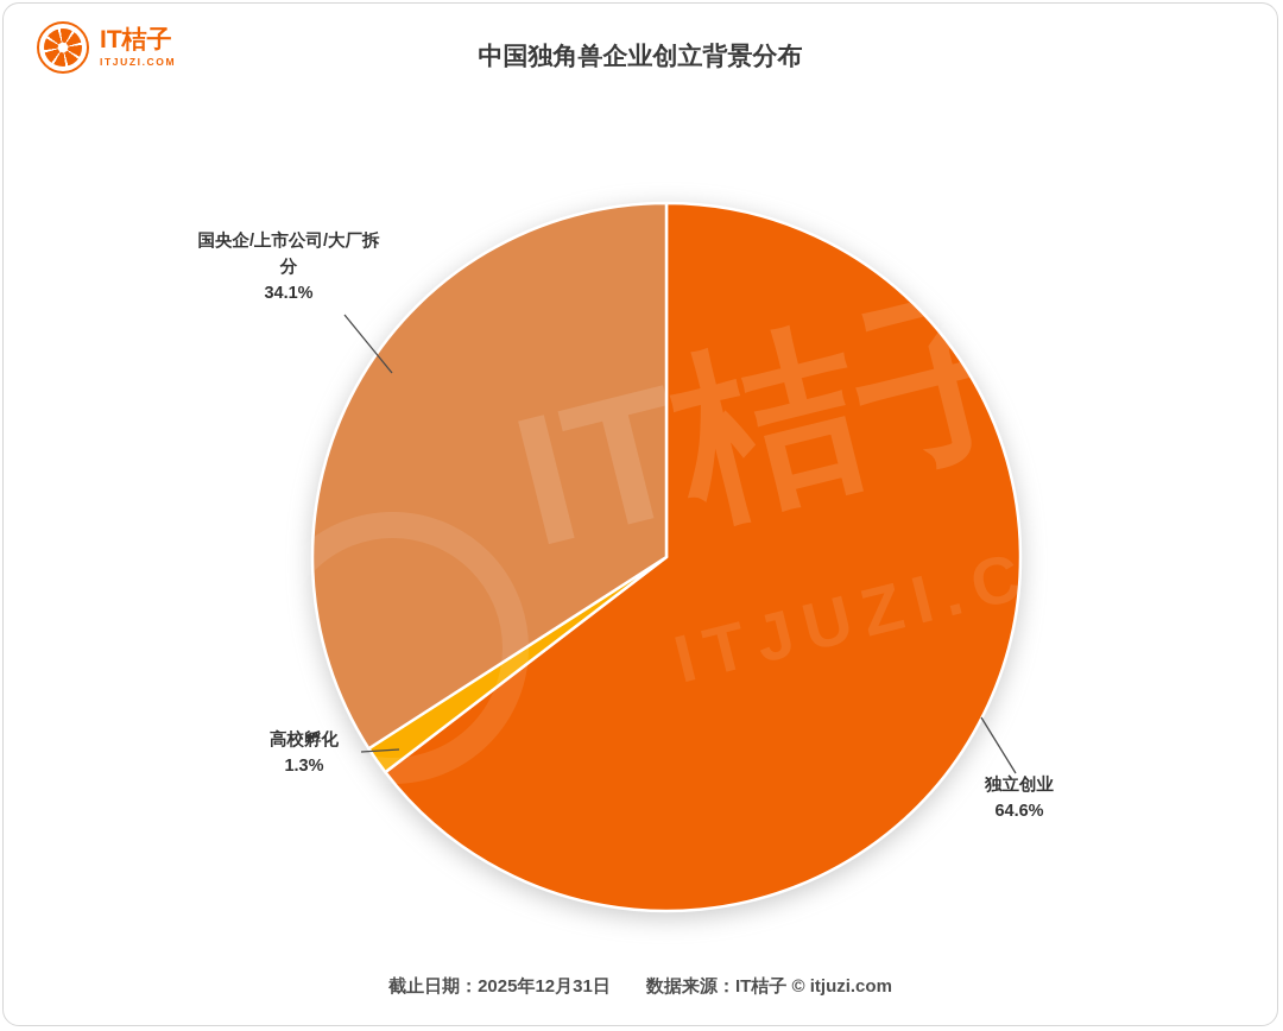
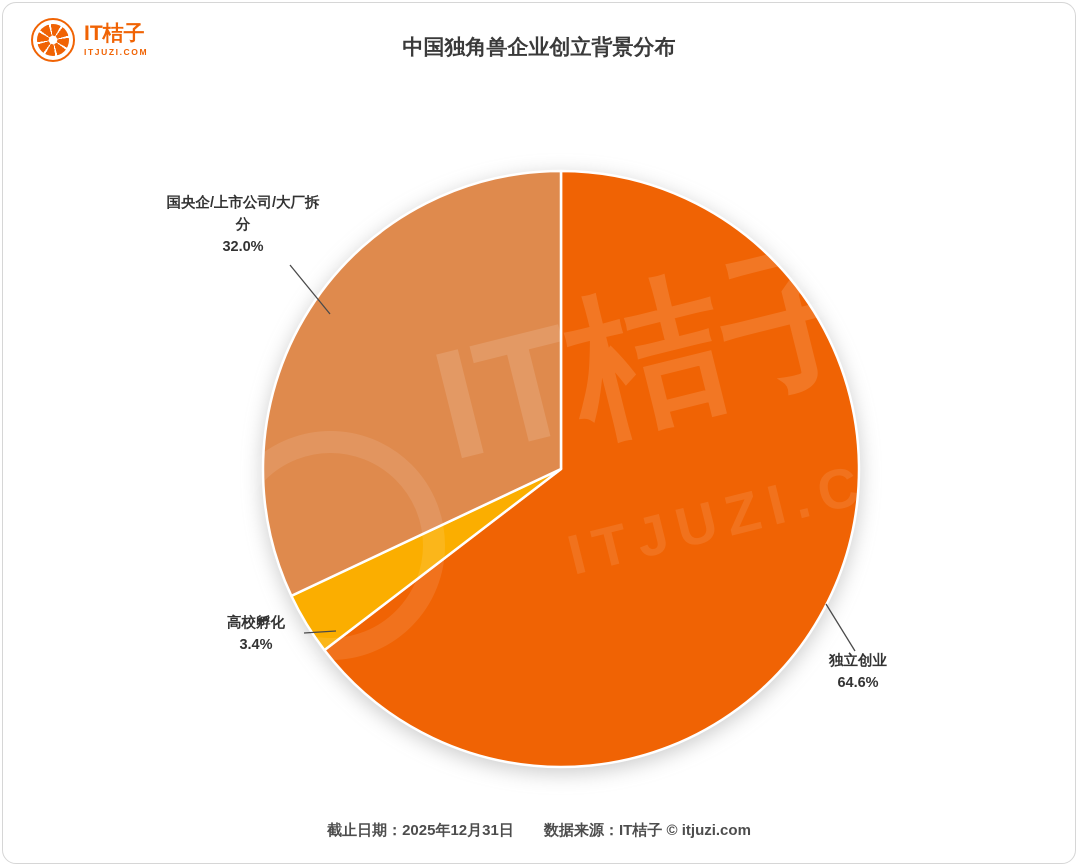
高校孵化: 1.3% -> 3.4%
国央企/上市公司/大厂拆分: 34.1% -> 32.0%
